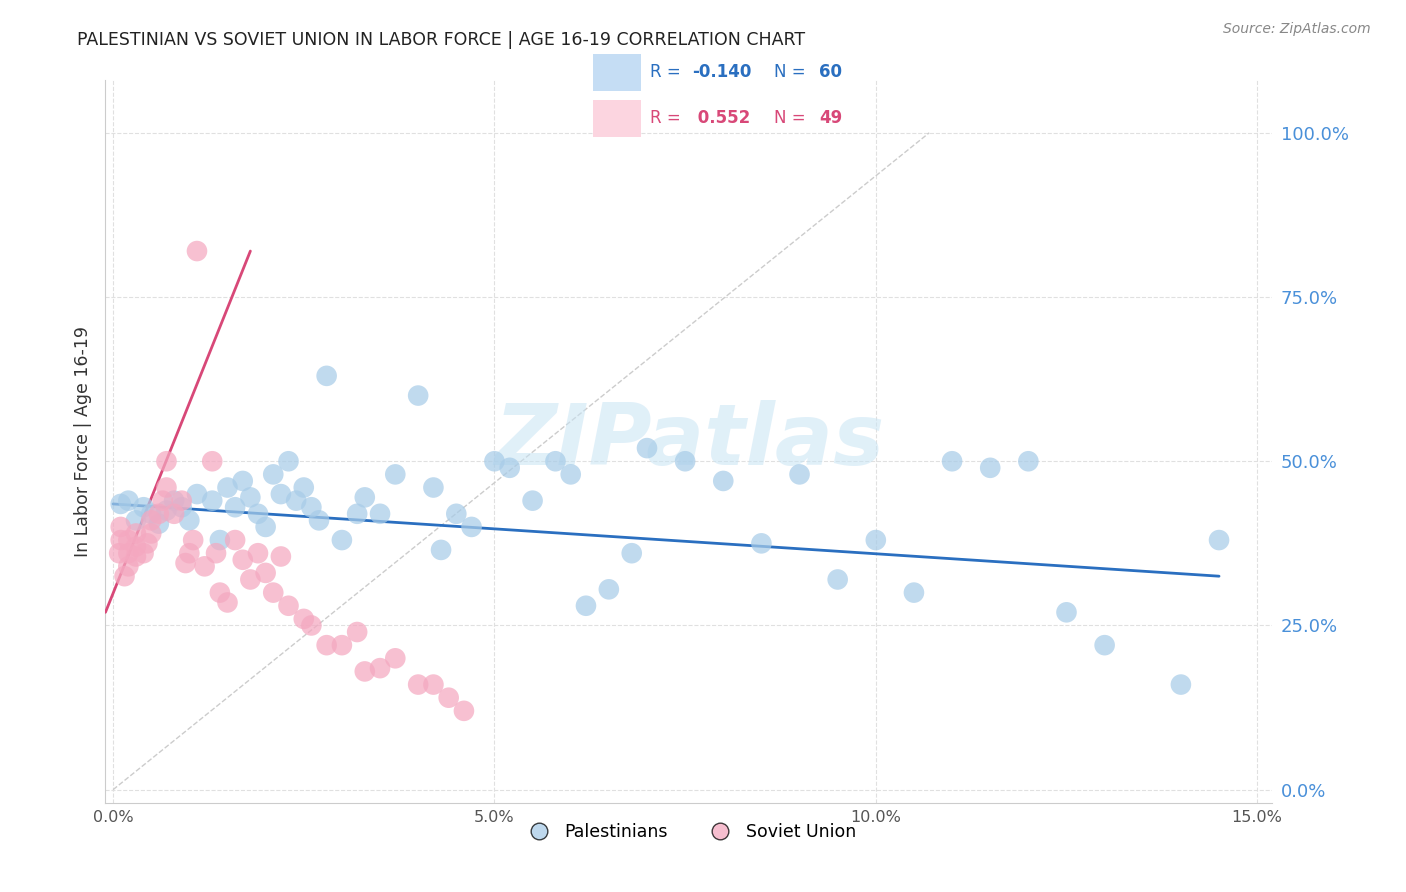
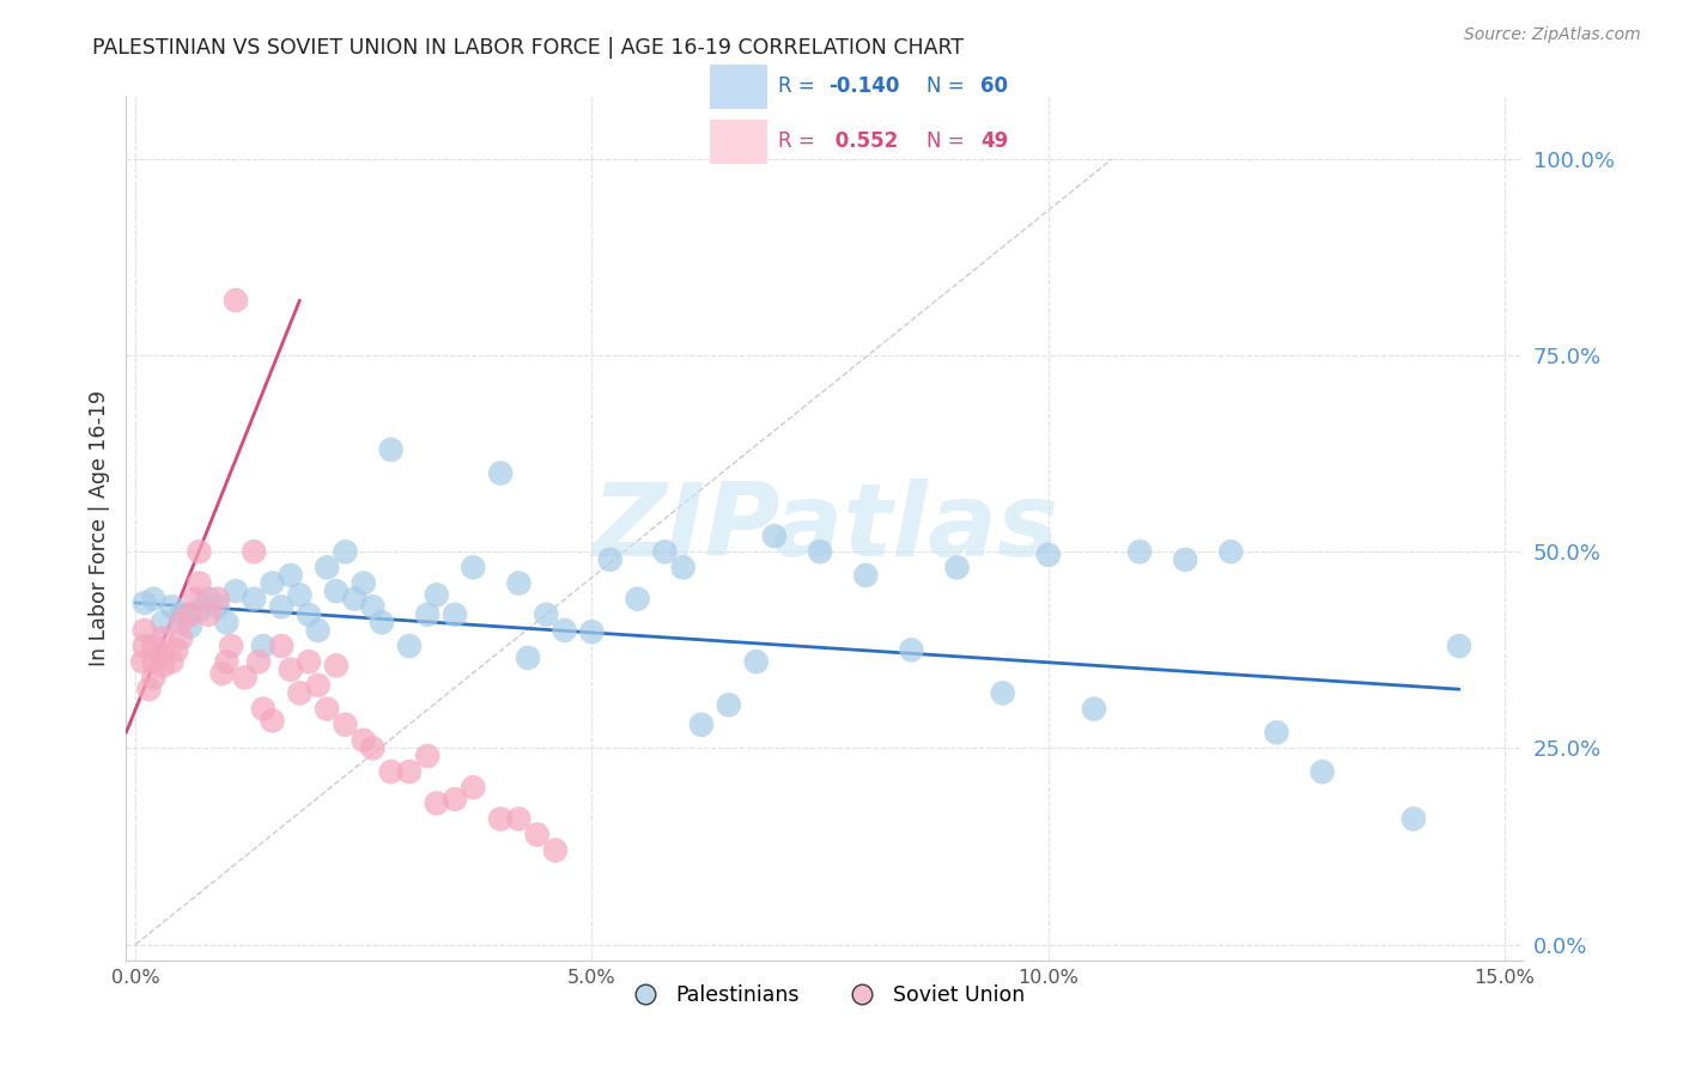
Palestinians/5.0%: 50.0% -> 39.8%
Palestinians/10.0%: 38.0% -> 49.6%
